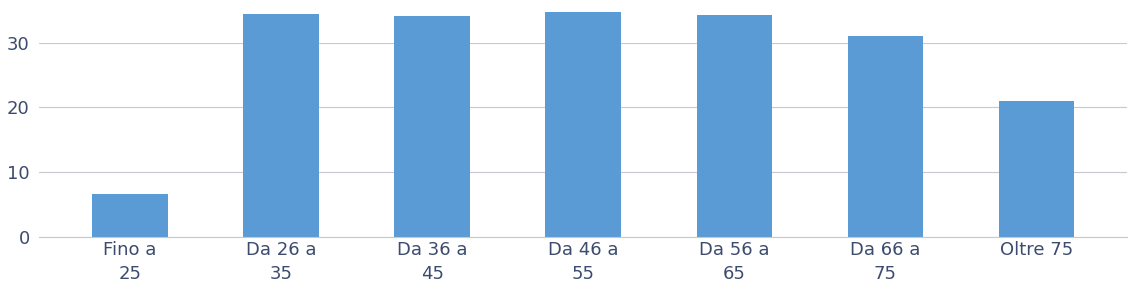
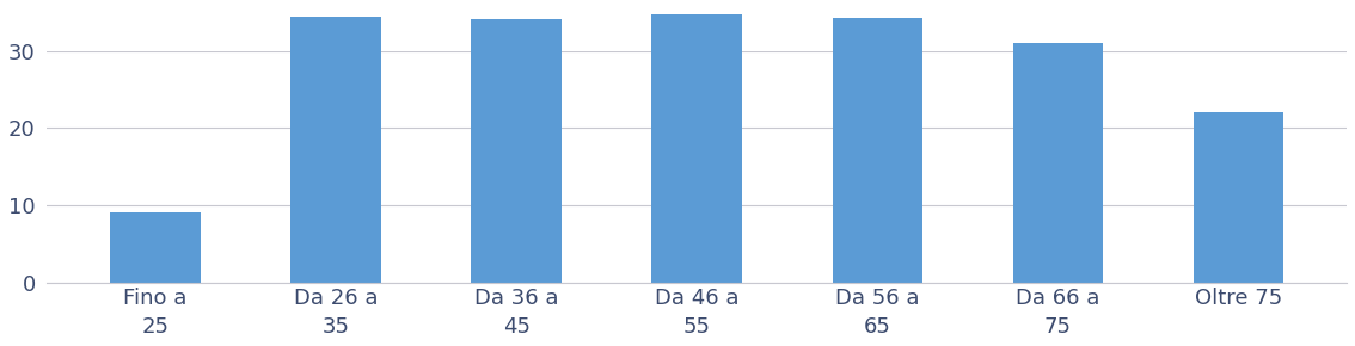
Fino a 25: 6.6 -> 9.0
Oltre 75: 21.0 -> 22.0
